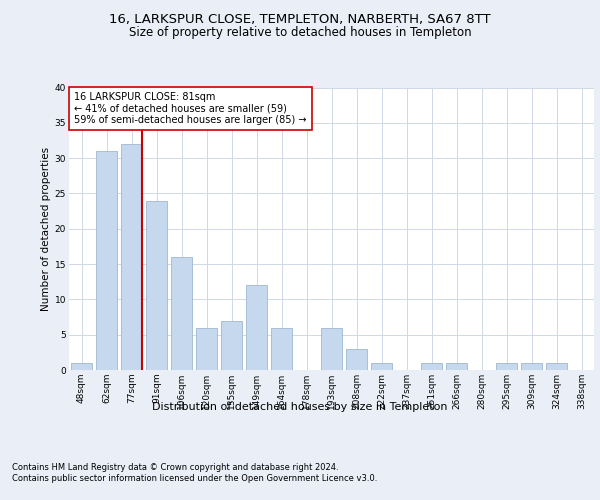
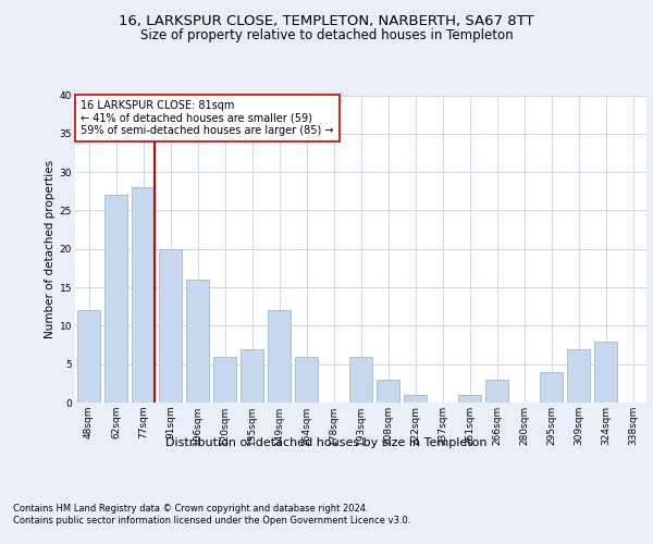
48sqm: 1 -> 12
62sqm: 31 -> 27
77sqm: 32 -> 28
91sqm: 24 -> 20
266sqm: 1 -> 3
295sqm: 1 -> 4
309sqm: 1 -> 7
324sqm: 1 -> 8
